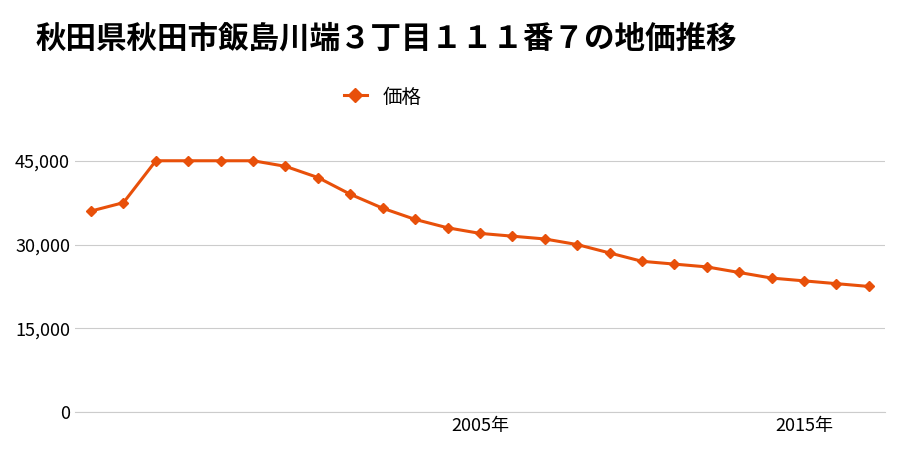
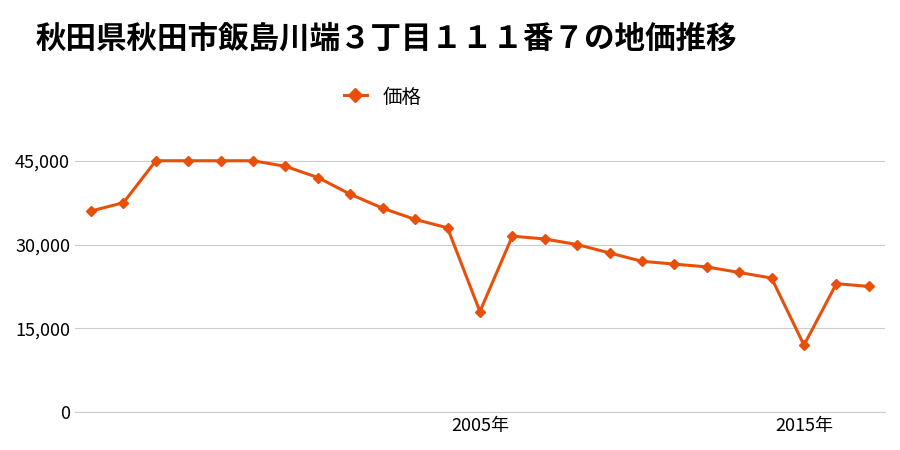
2005年: 32,000 -> 18,000
2015年: 23,500 -> 12,000
